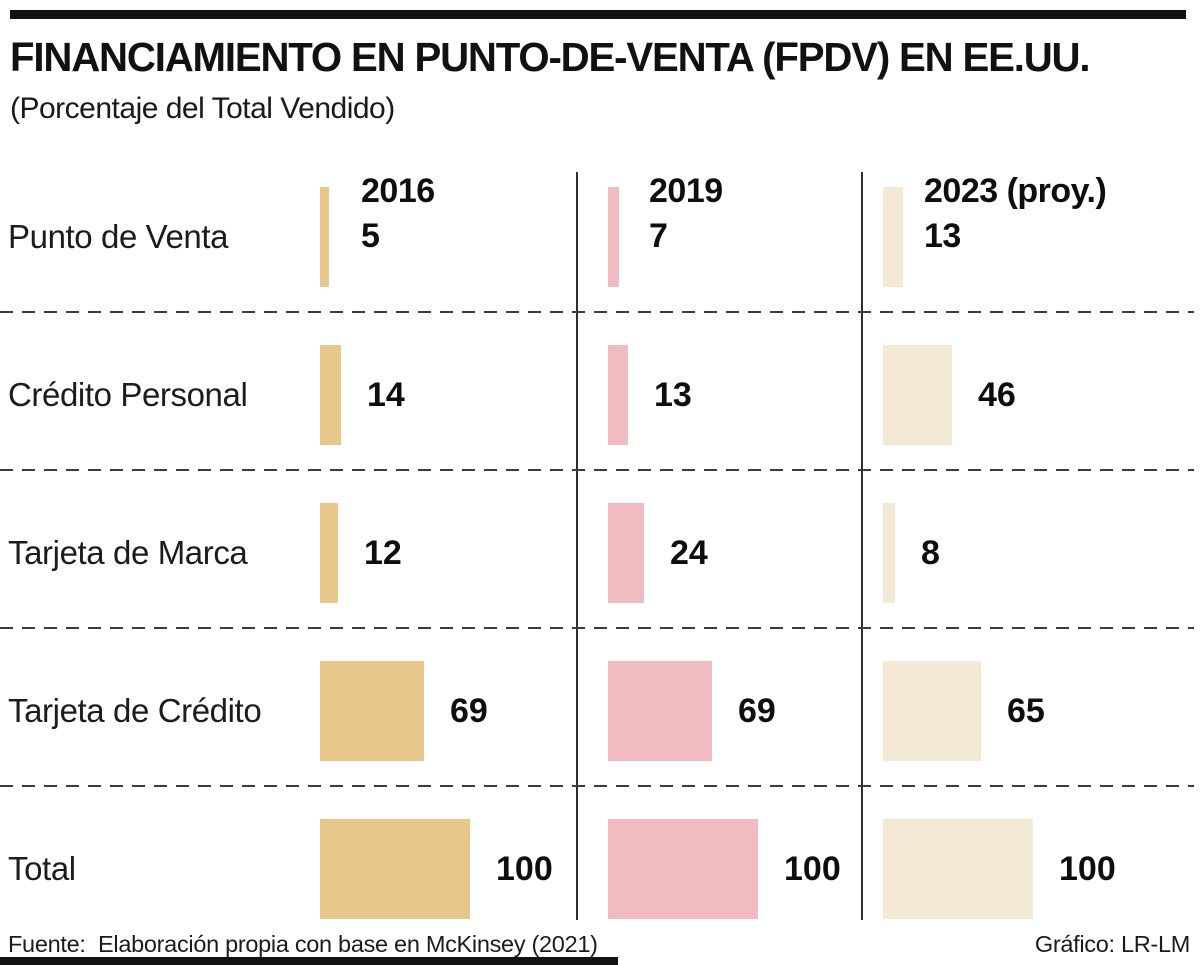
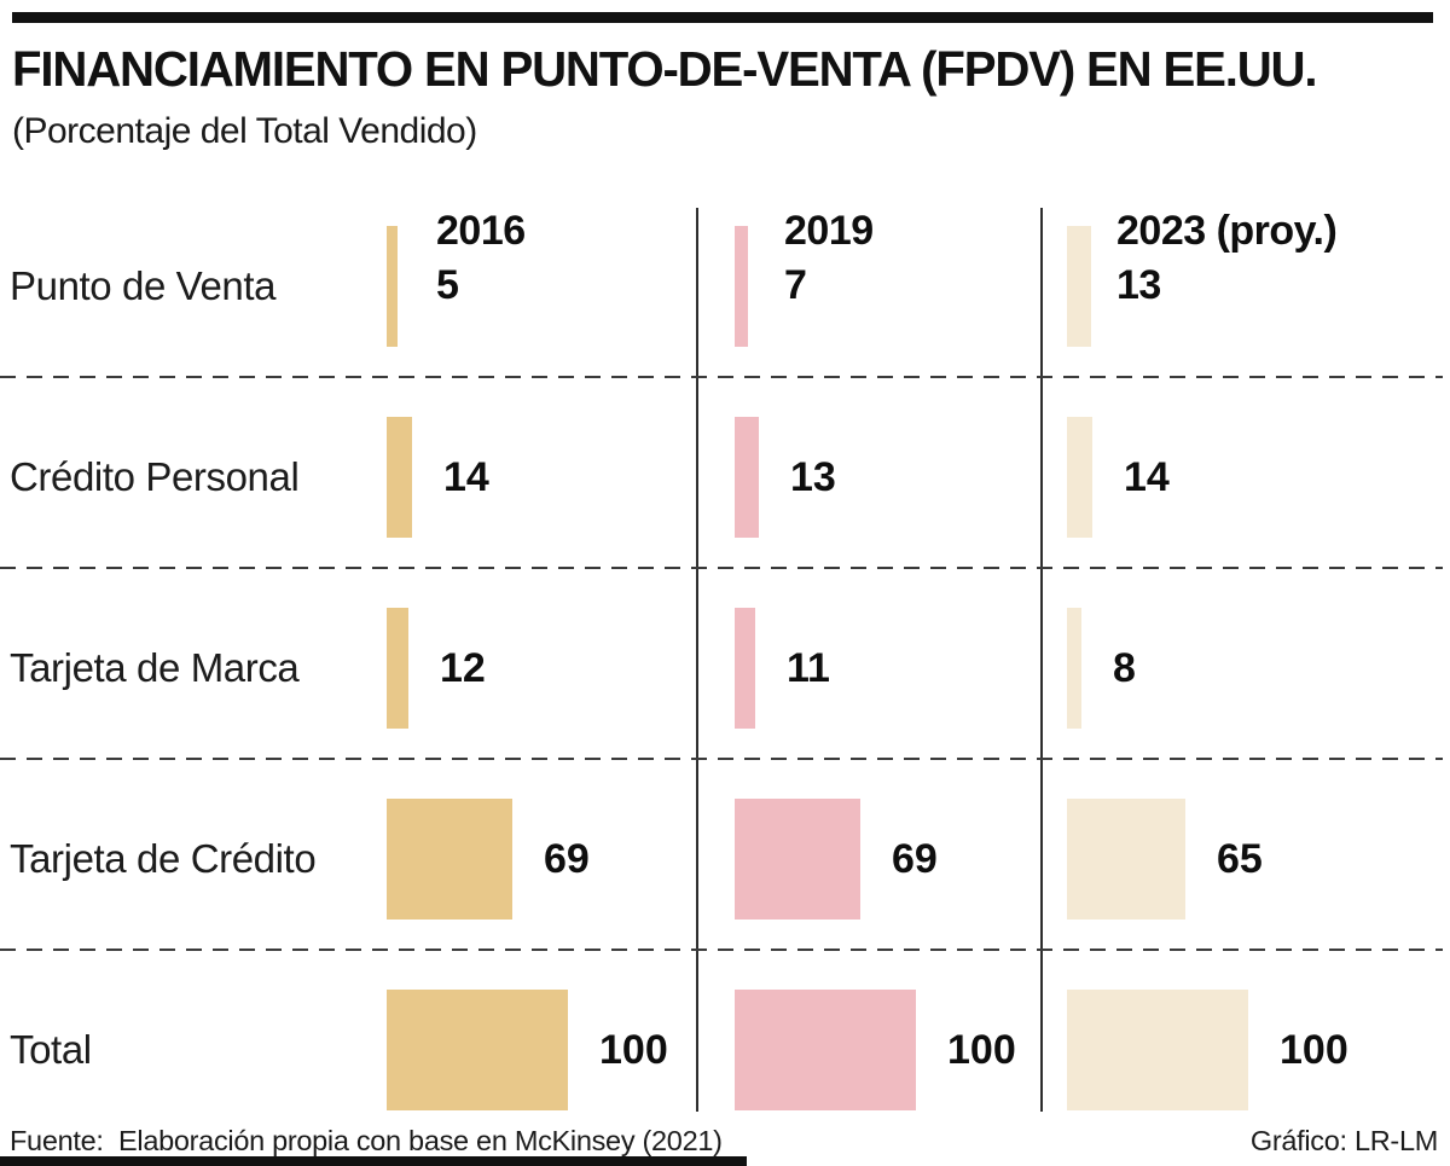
2023 (proy.)/Crédito Personal: 46 -> 14
2019/Tarjeta de Marca: 24 -> 11
